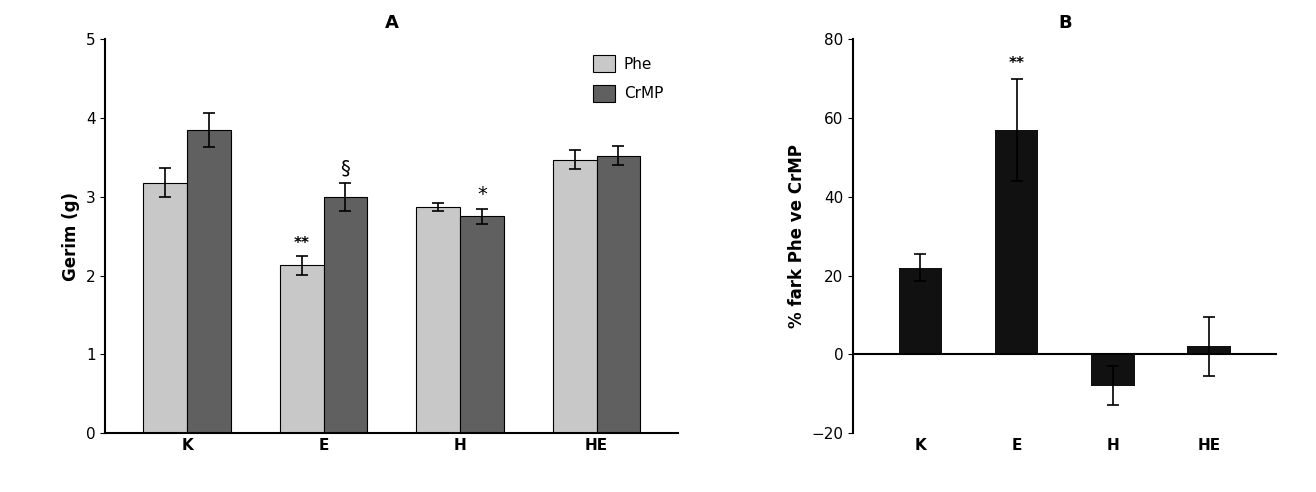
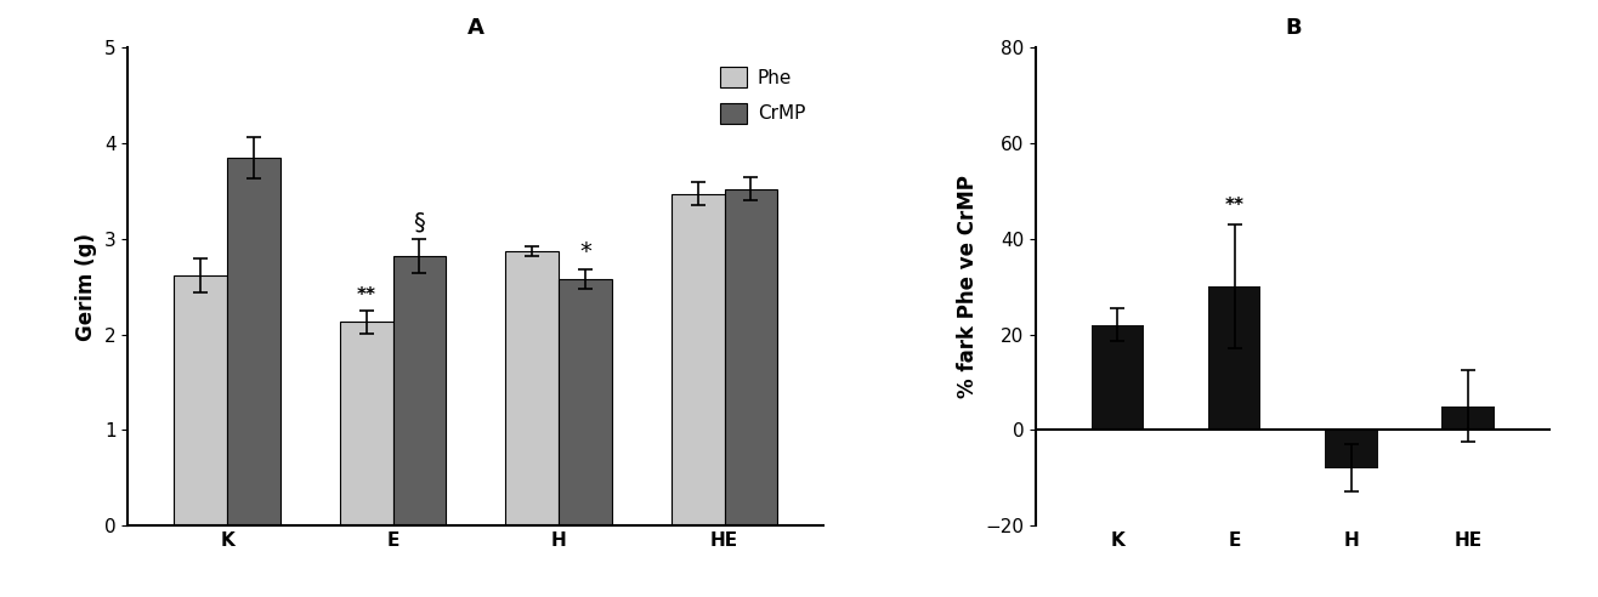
A/Phe/K: 3.18 -> 2.62
A/CrMP/E: 3.00 -> 2.82
A/CrMP/H: 2.75 -> 2.58
B/E: 57 -> 30
B/HE: 2 -> 5
